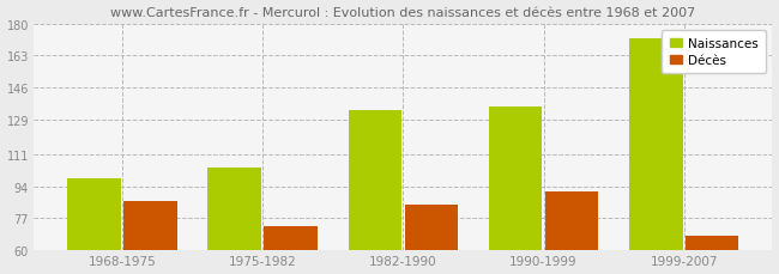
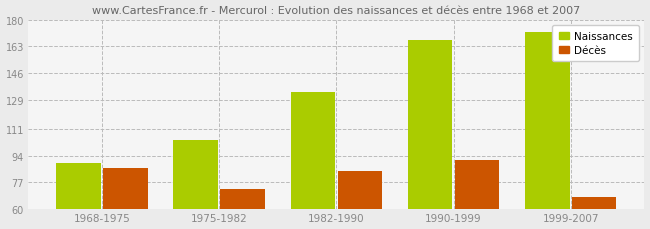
Naissances/1968-1975: 98 -> 89
Naissances/1990-1999: 136 -> 167
